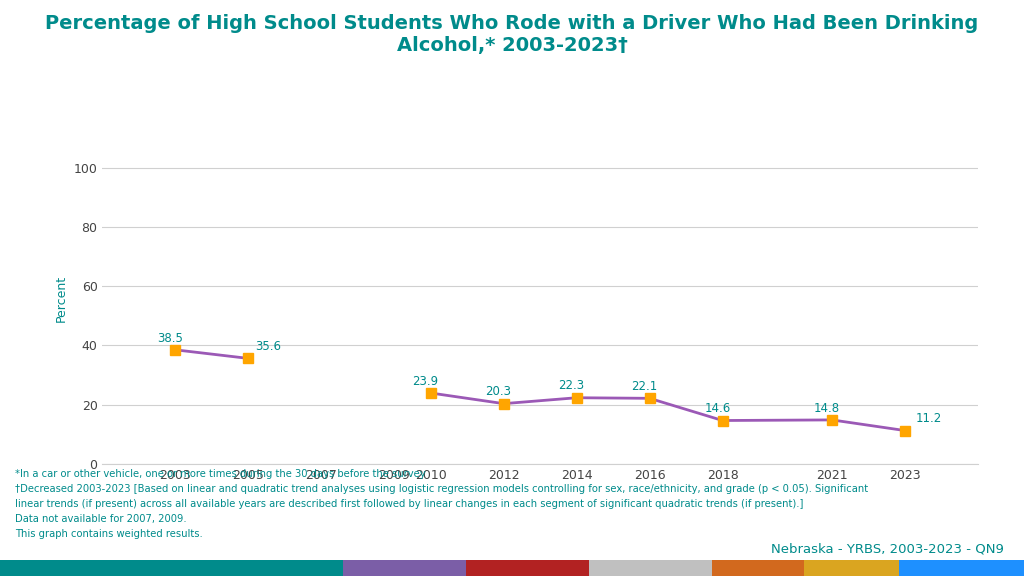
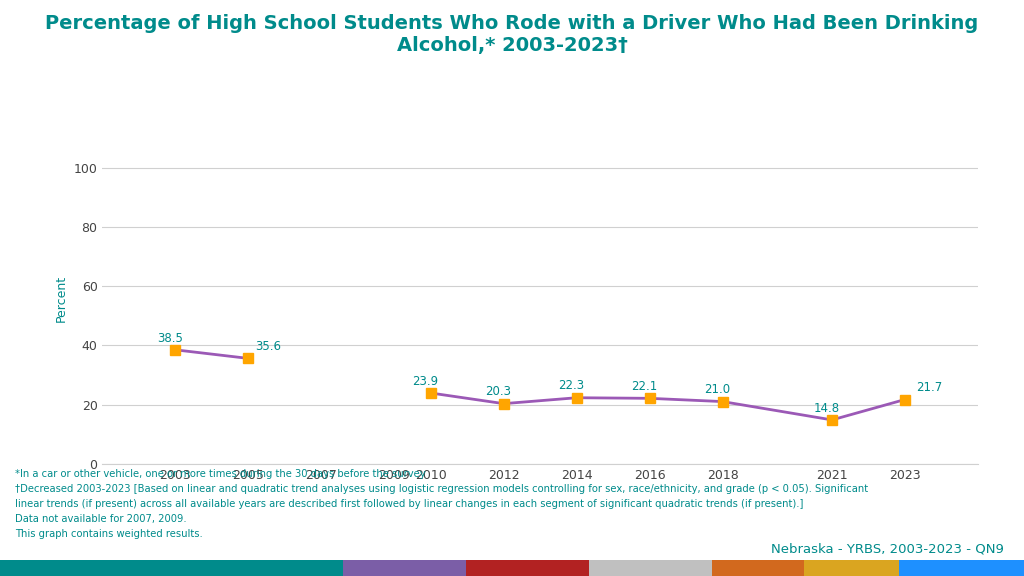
2018: 14.6 -> 21.0
2023: 11.2 -> 21.7
